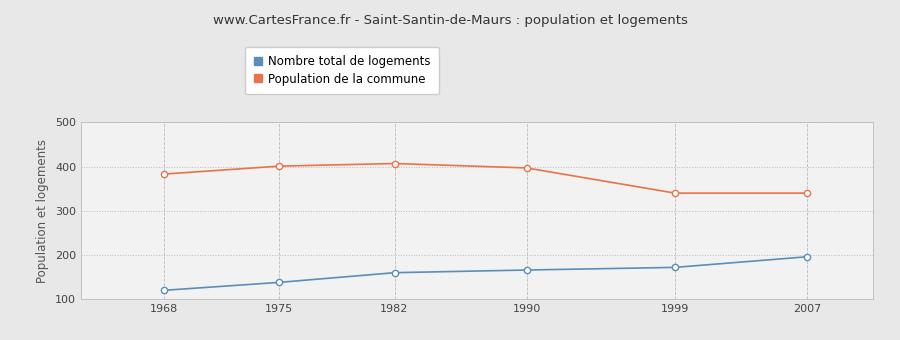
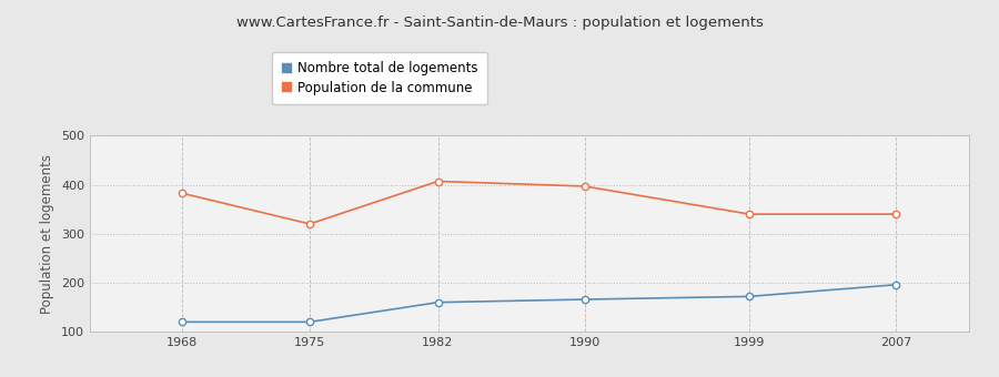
Nombre total de logements/1975: 138 -> 120
Population de la commune/1975: 401 -> 320
